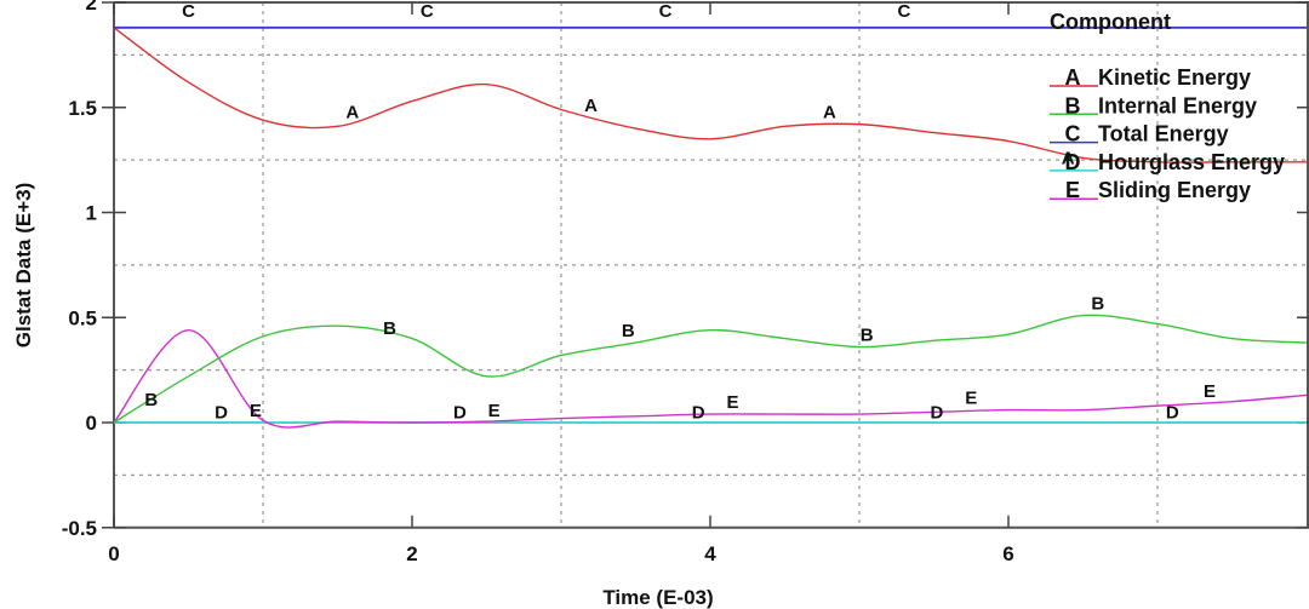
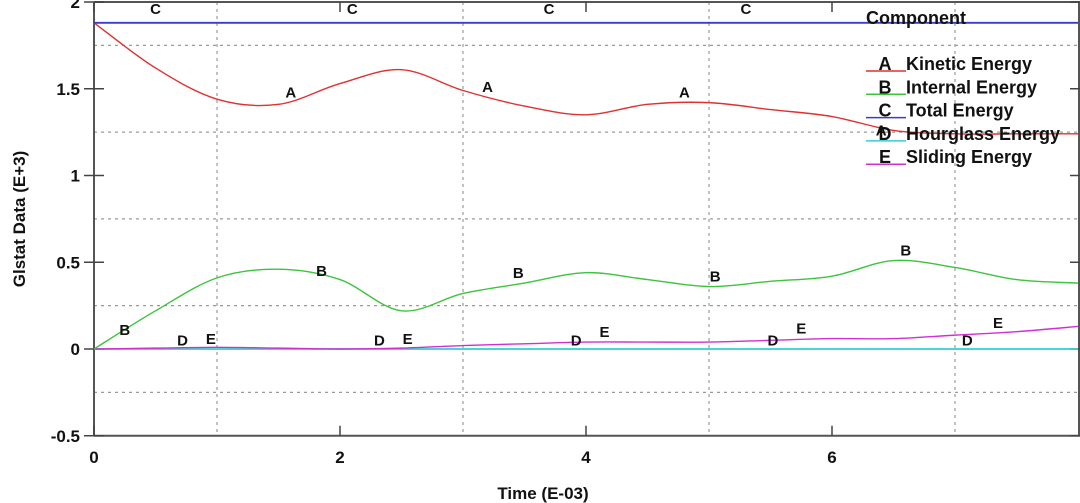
Sliding Energy/0.5: 0.44 -> 0.01
